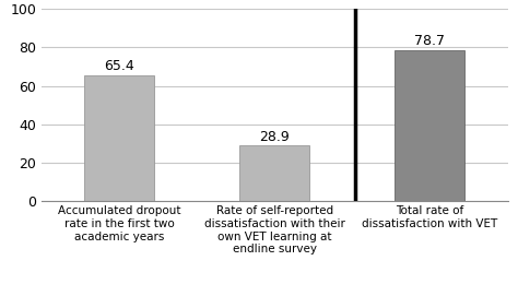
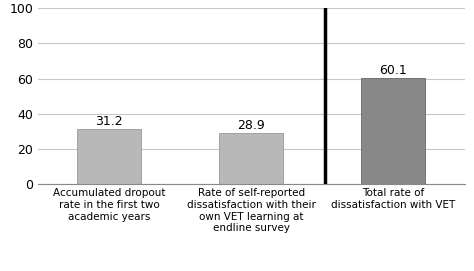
Accumulated dropout rate in the first two academic years: 65.4 -> 31.2
Total rate of dissatisfaction with VET: 78.7 -> 60.1
